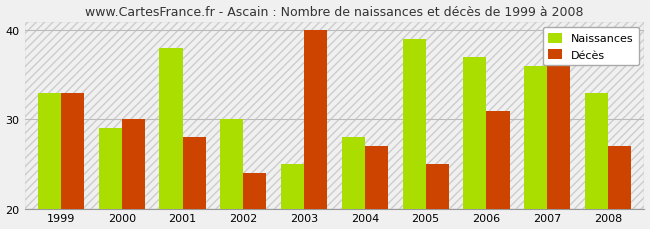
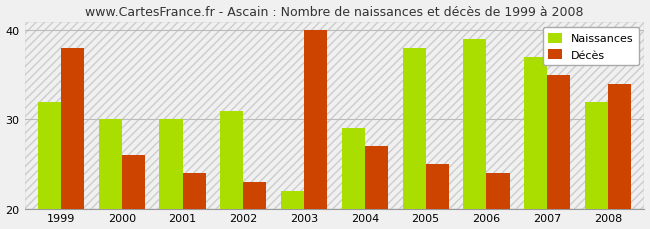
Naissances/1999: 33 -> 32
Décès/1999: 33 -> 38
Naissances/2000: 29 -> 30
Décès/2000: 30 -> 26
Naissances/2001: 38 -> 30
Décès/2001: 28 -> 24
Naissances/2002: 30 -> 31
Décès/2002: 24 -> 23
Naissances/2003: 25 -> 22
Naissances/2004: 28 -> 29
Naissances/2005: 39 -> 38
Naissances/2006: 37 -> 39
Décès/2006: 31 -> 24
Naissances/2007: 36 -> 37
Décès/2007: 36 -> 35
Naissances/2008: 33 -> 32
Décès/2008: 27 -> 34
